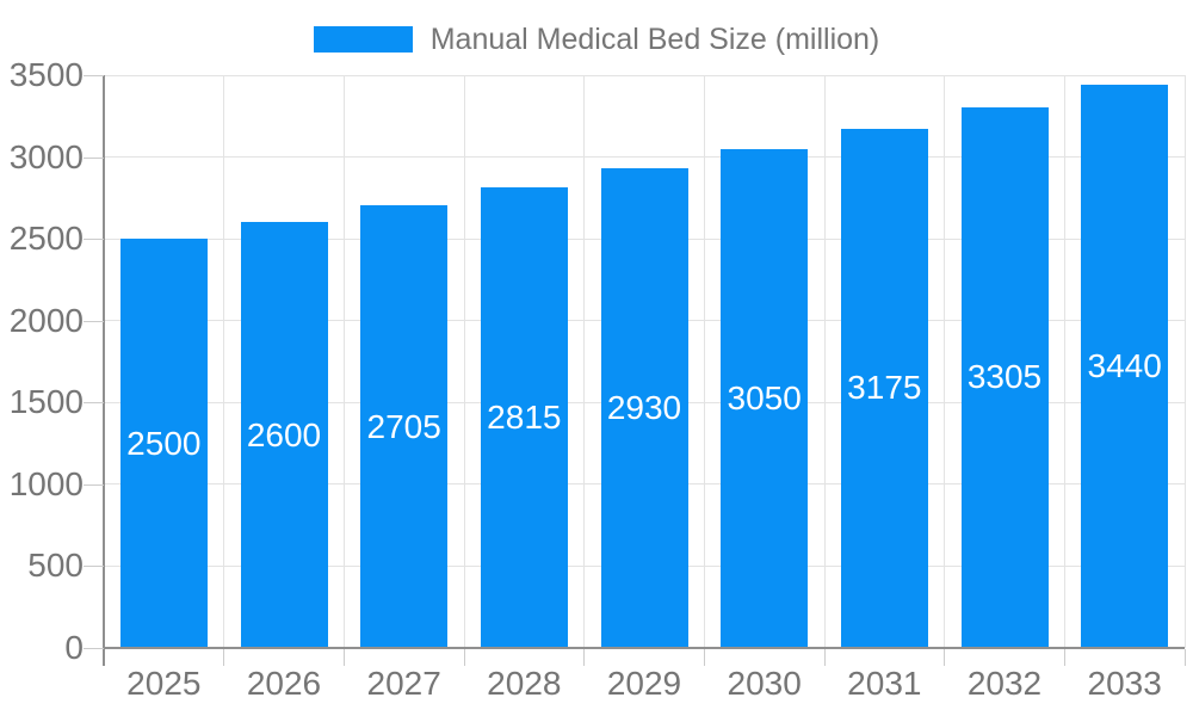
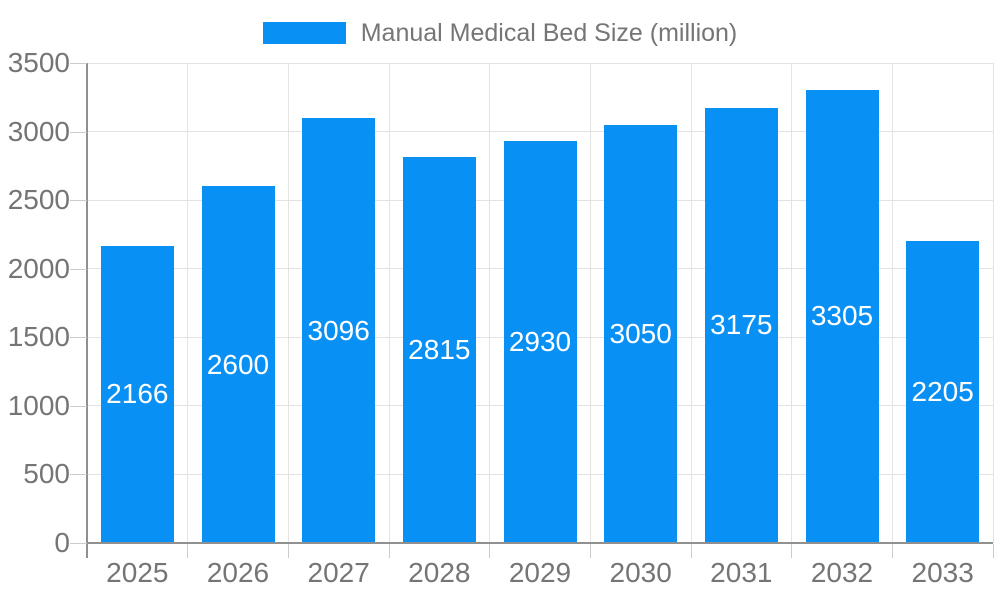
2025: 2500 -> 2166
2027: 2705 -> 3096
2033: 3440 -> 2205
